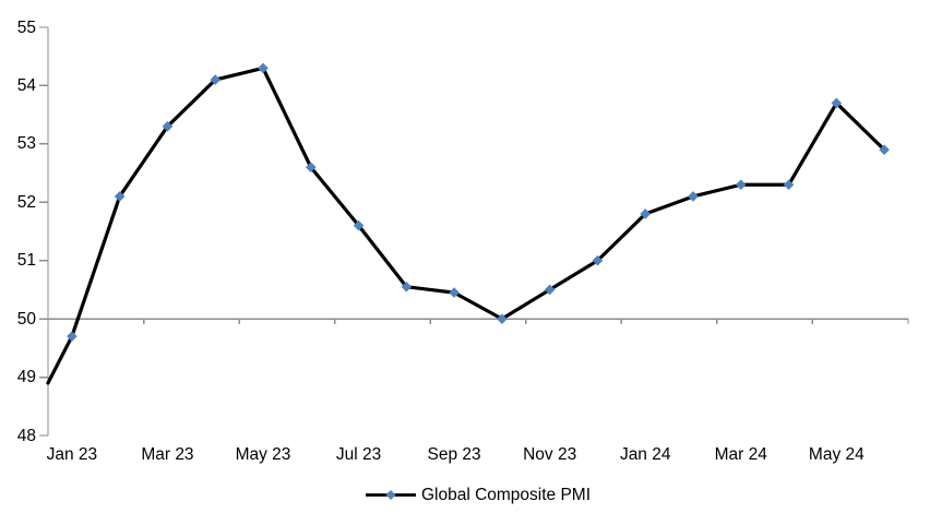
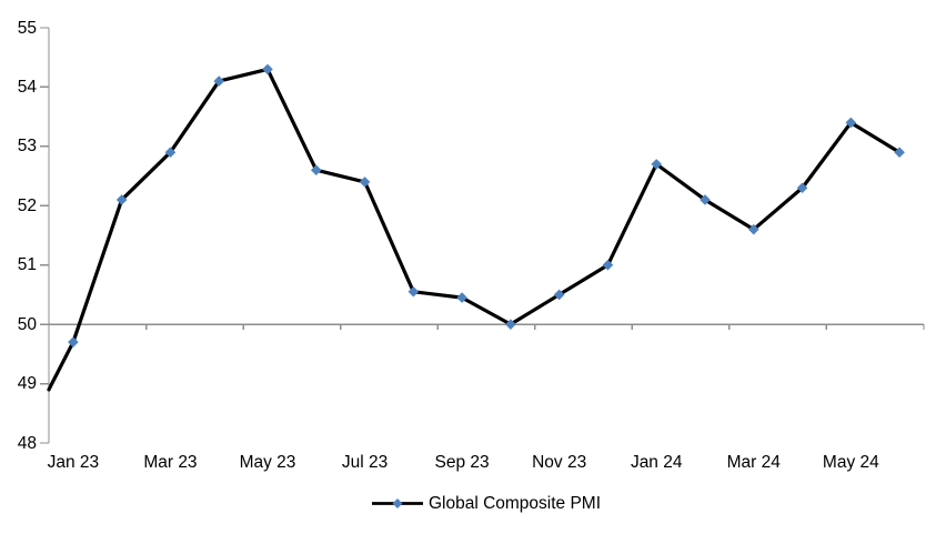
Mar 23: 53.3 -> 52.9
Jul 23: 51.6 -> 52.4
Jan 24: 51.8 -> 52.7
Mar 24: 52.3 -> 51.6
May 24: 53.7 -> 53.4
